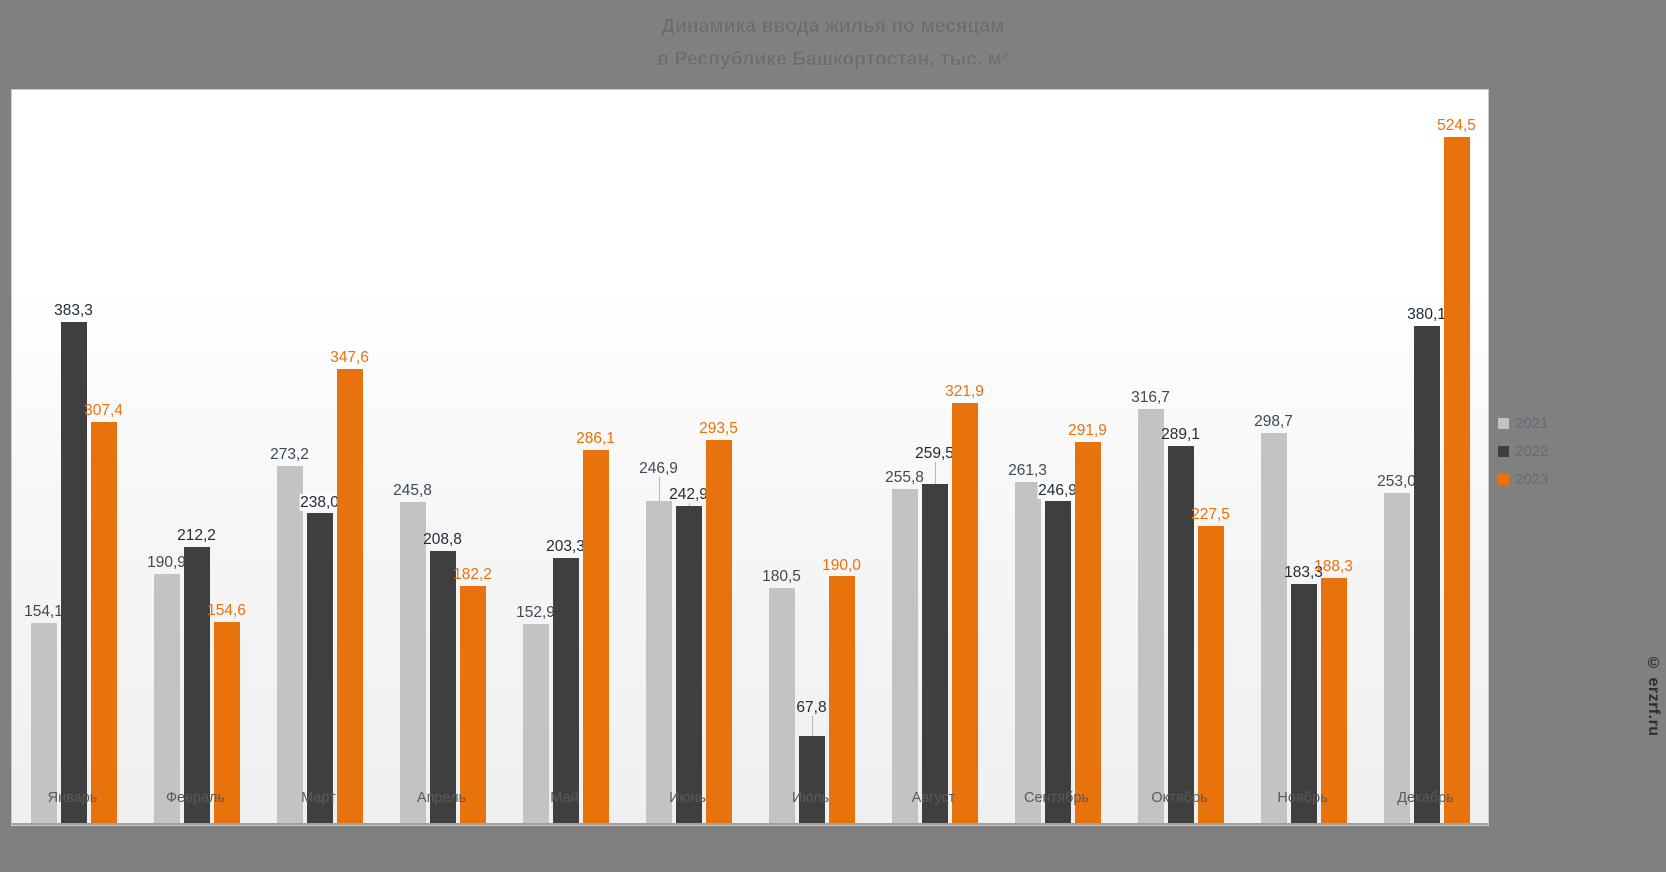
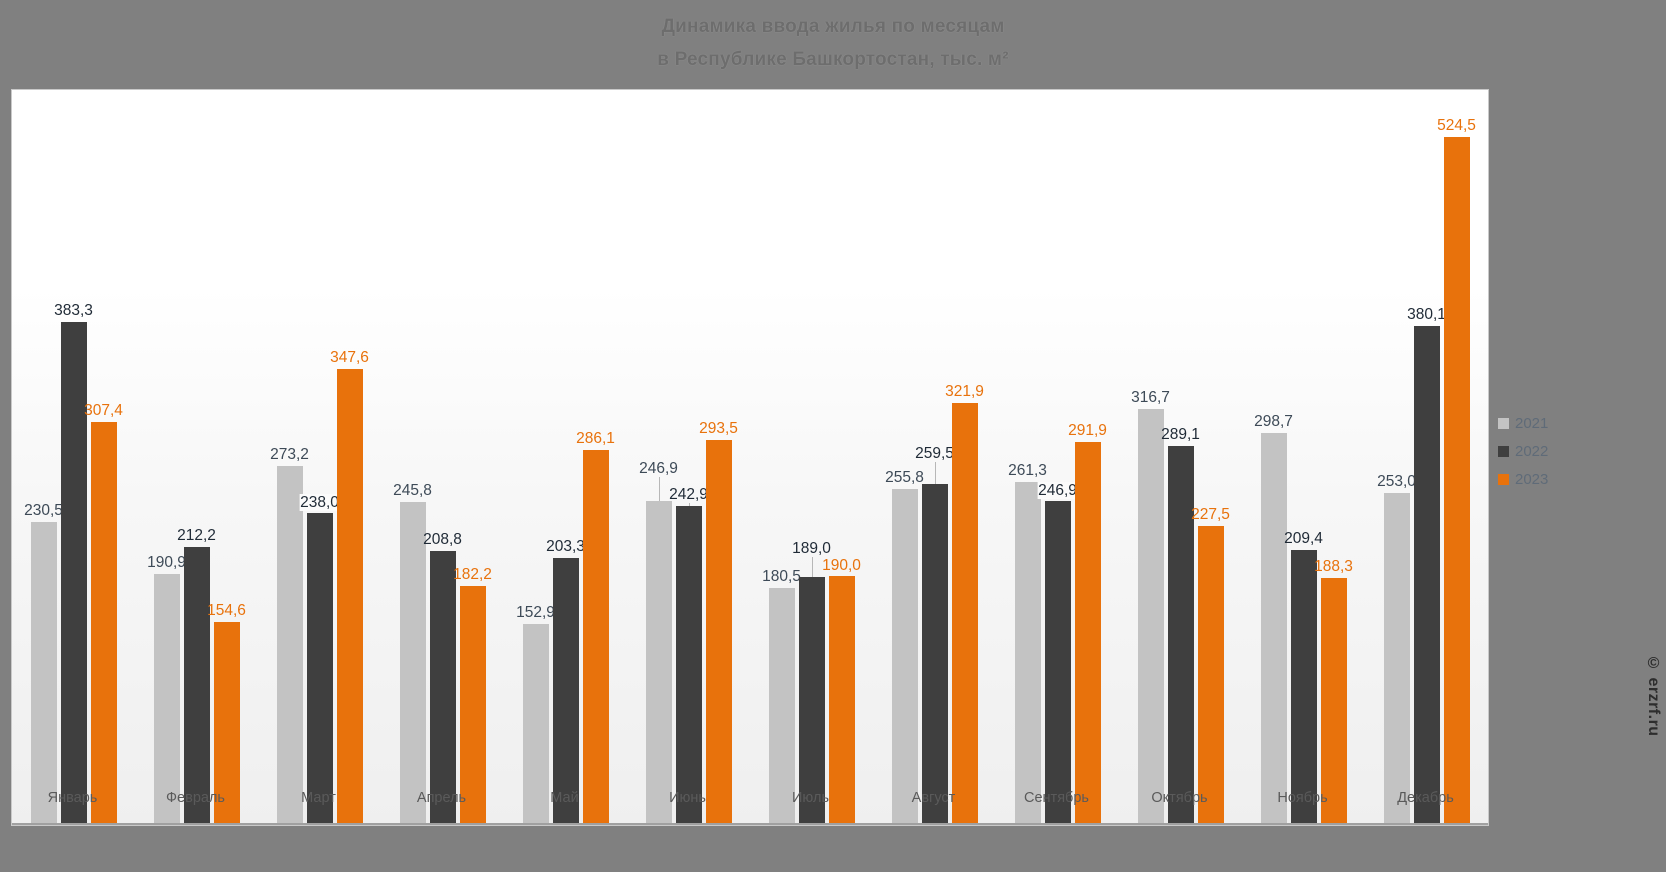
2021/Январь: 154,1 -> 230,5
2022/Июль: 67,8 -> 189,0
2022/Ноябрь: 183,3 -> 209,4
